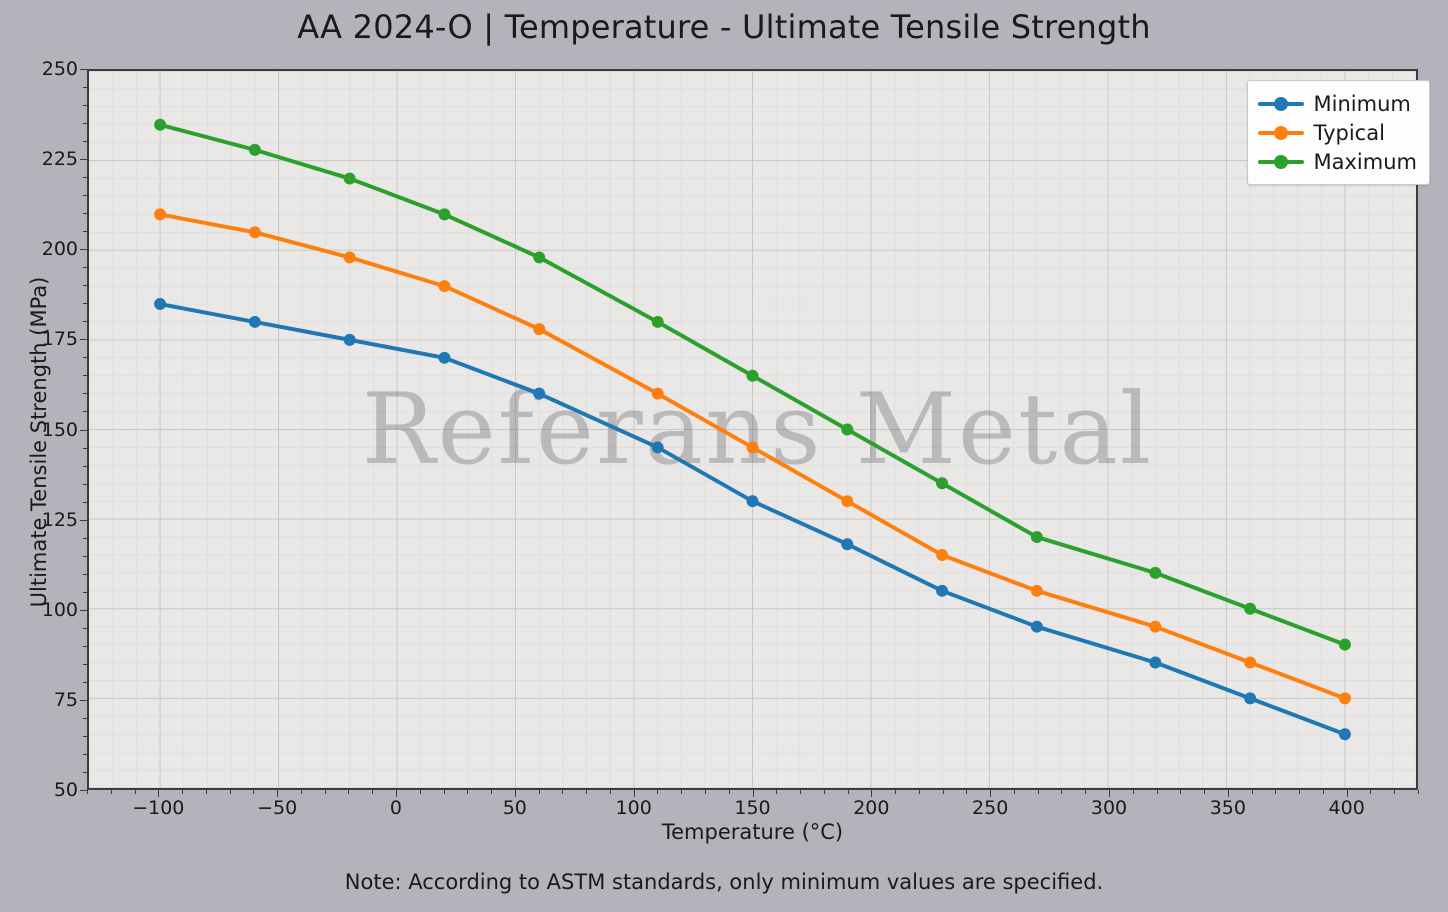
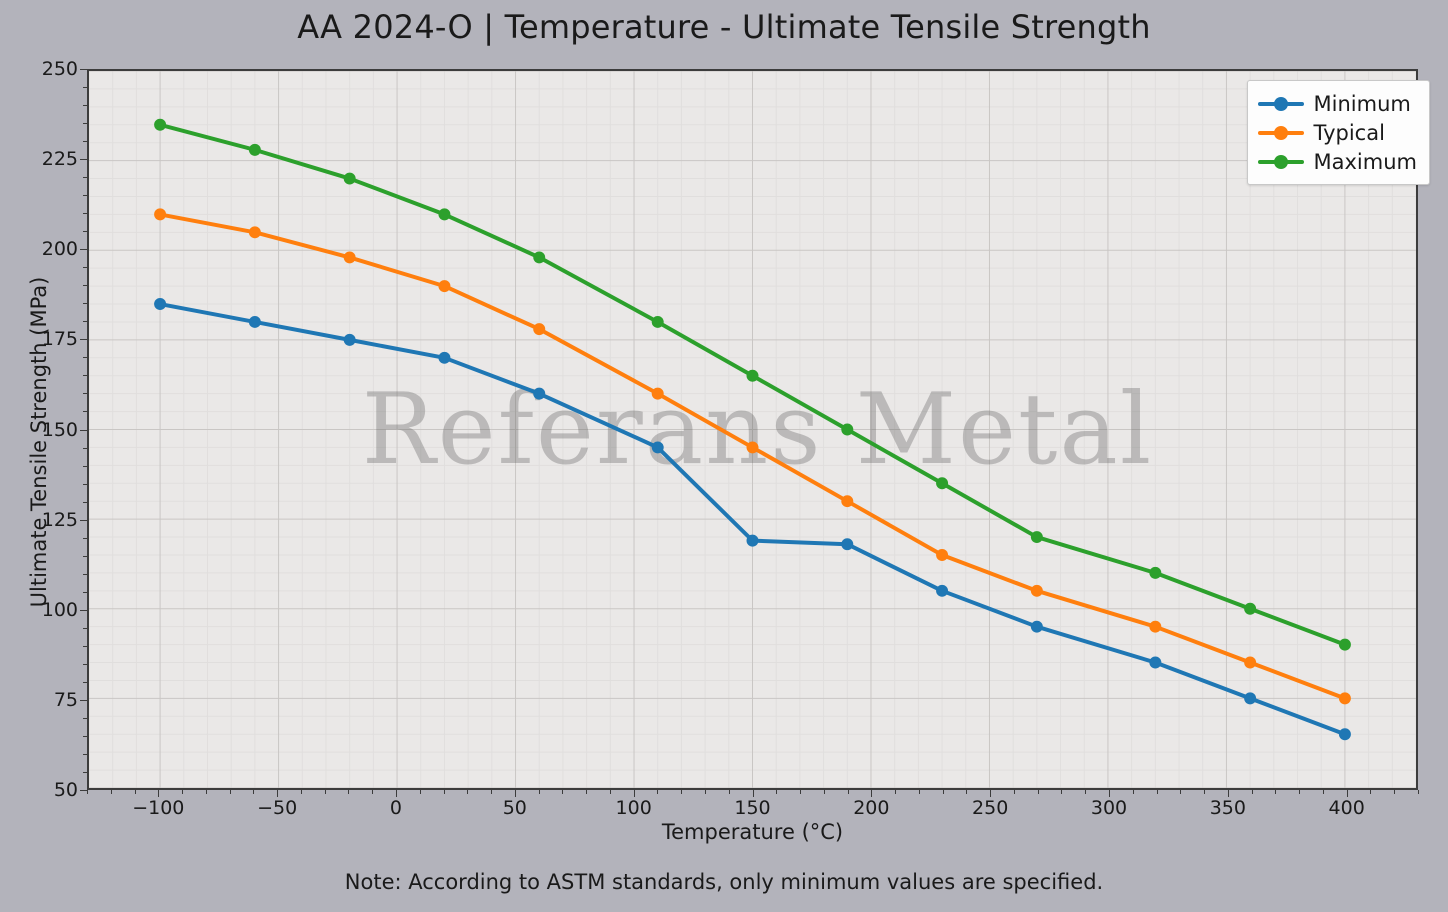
Minimum/150: 130 -> 119
